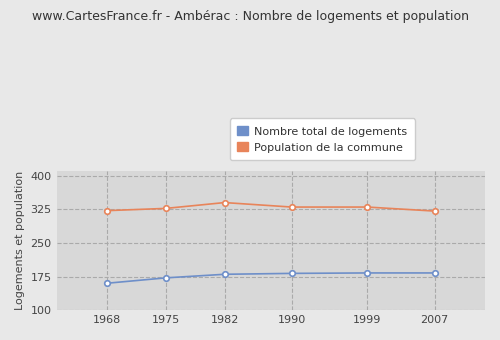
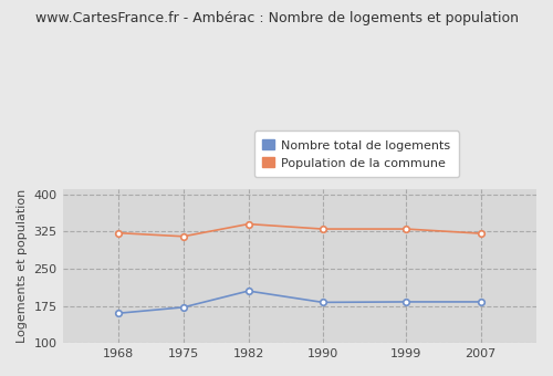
Population de la commune/1975: 327 -> 315
Nombre total de logements/1982: 180 -> 205
